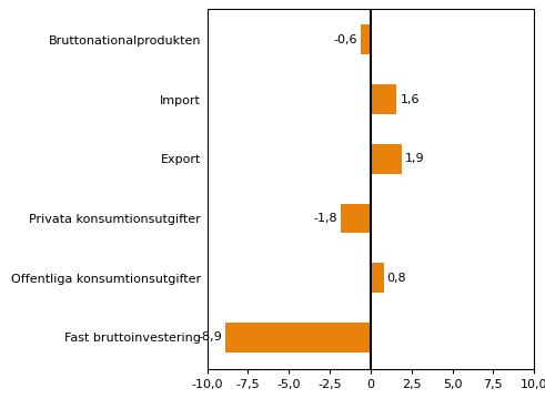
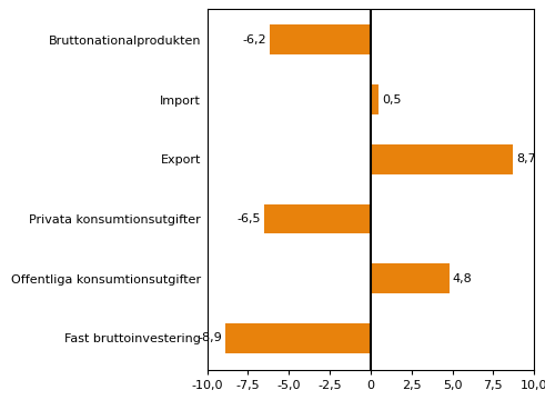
Bruttonationalprodukten: -0,6 -> -6,2
Import: 1,6 -> 0,5
Export: 1,9 -> 8,7
Privata konsumtionsutgifter: -1,8 -> -6,5
Offentliga konsumtionsutgifter: 0,8 -> 4,8
